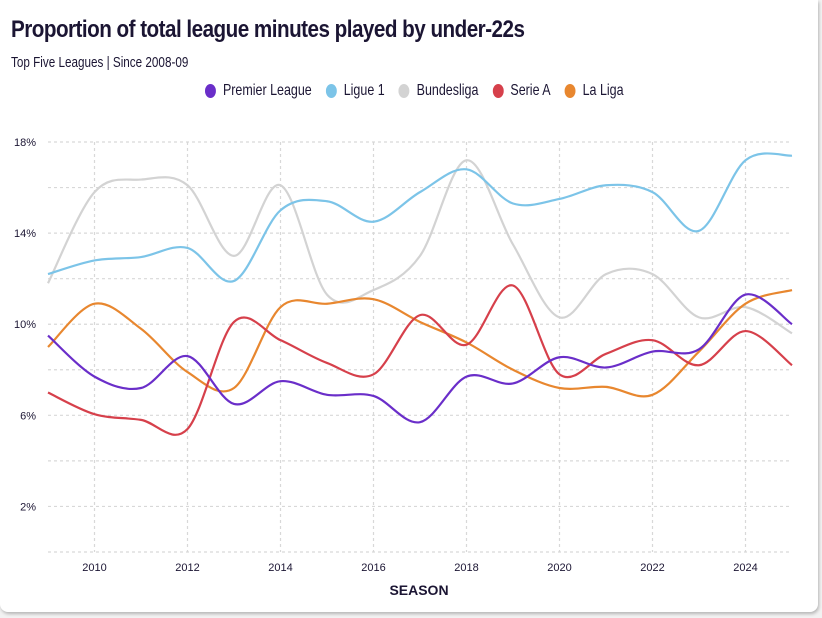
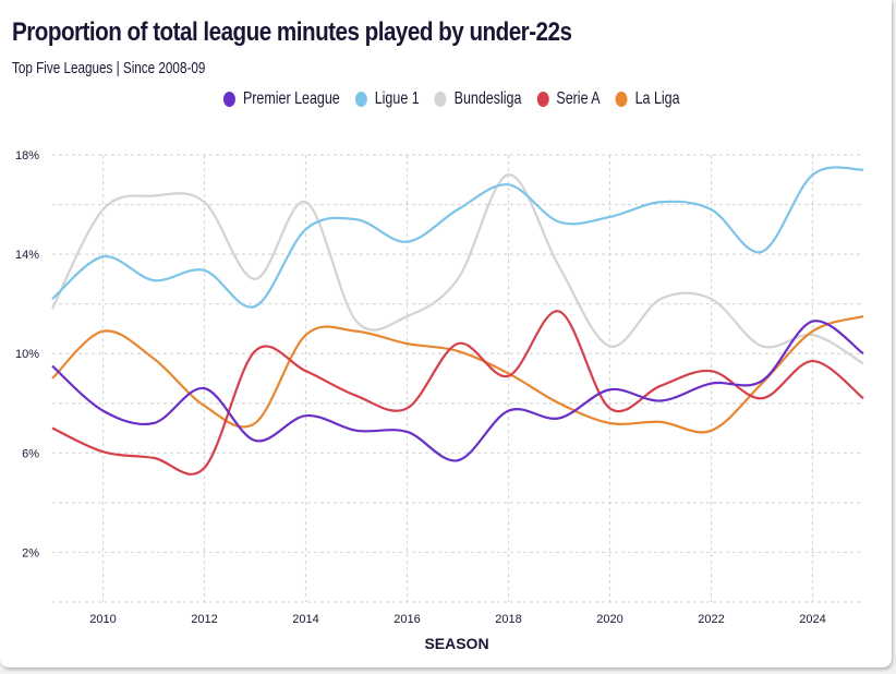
Ligue 1/2010: 12.8% -> 13.9%
La Liga/2016: 11.1% -> 10.4%
